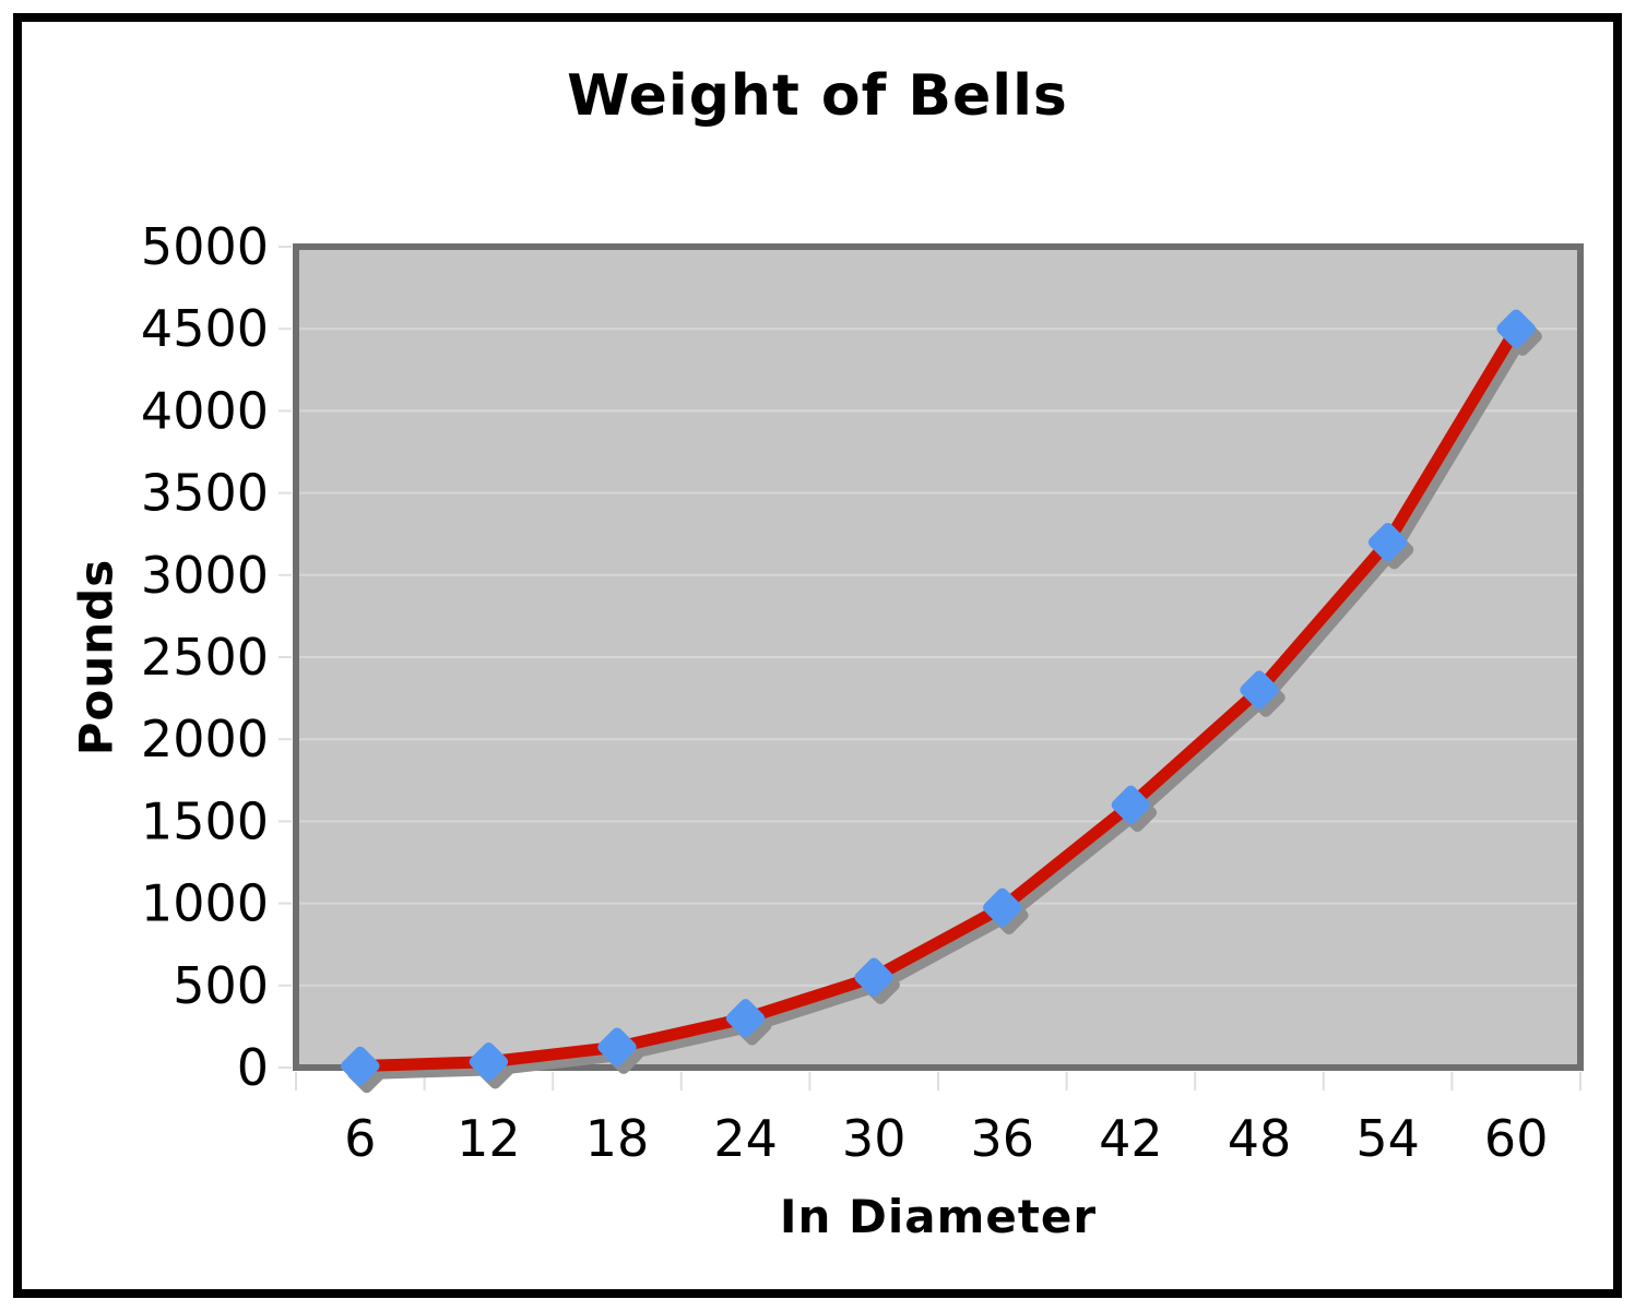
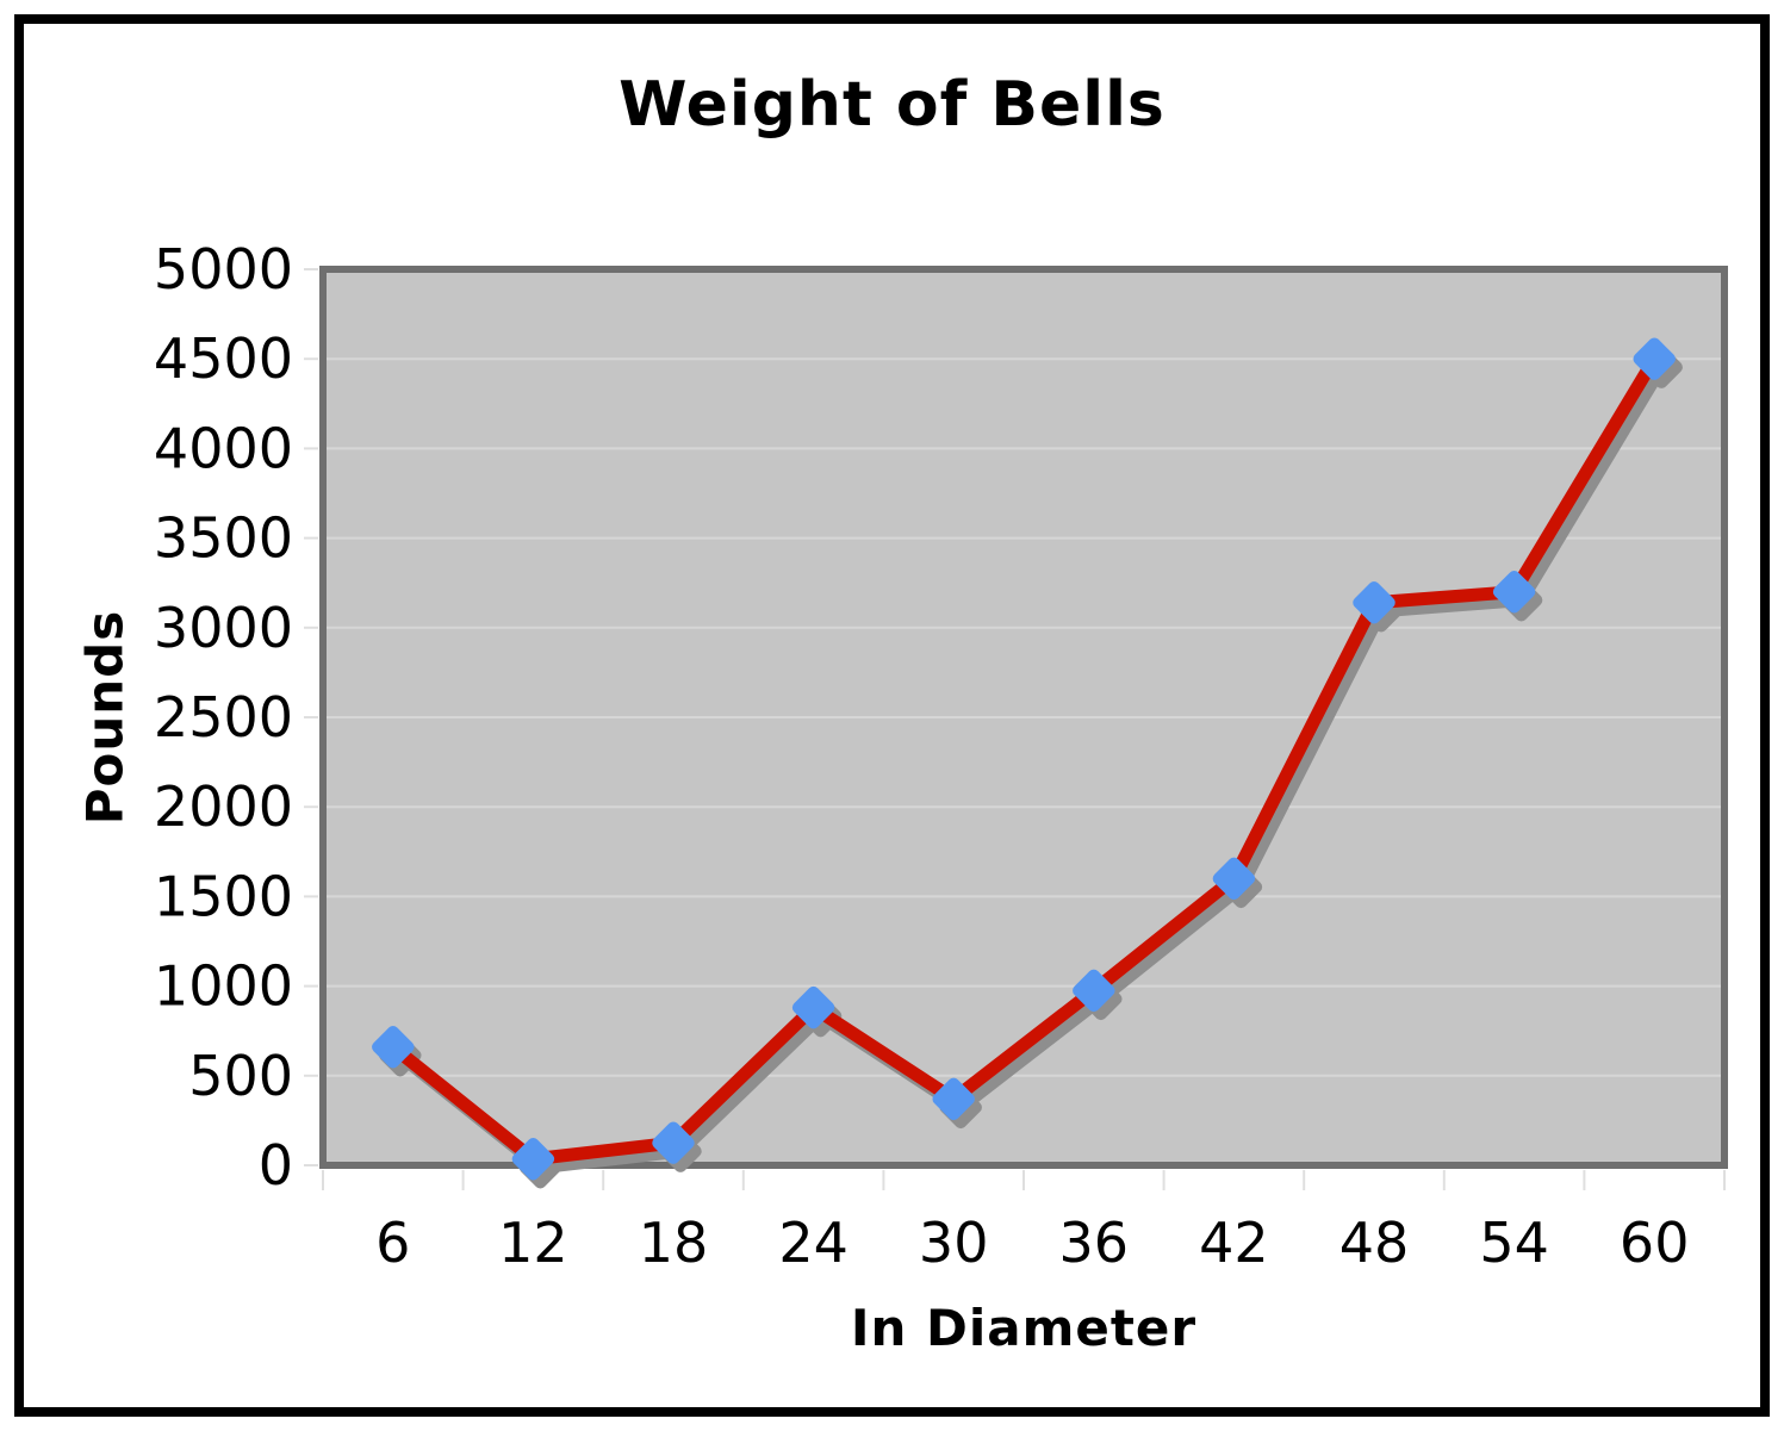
6: 10 -> 660
24: 300 -> 880
30: 550 -> 370
48: 2300 -> 3140
